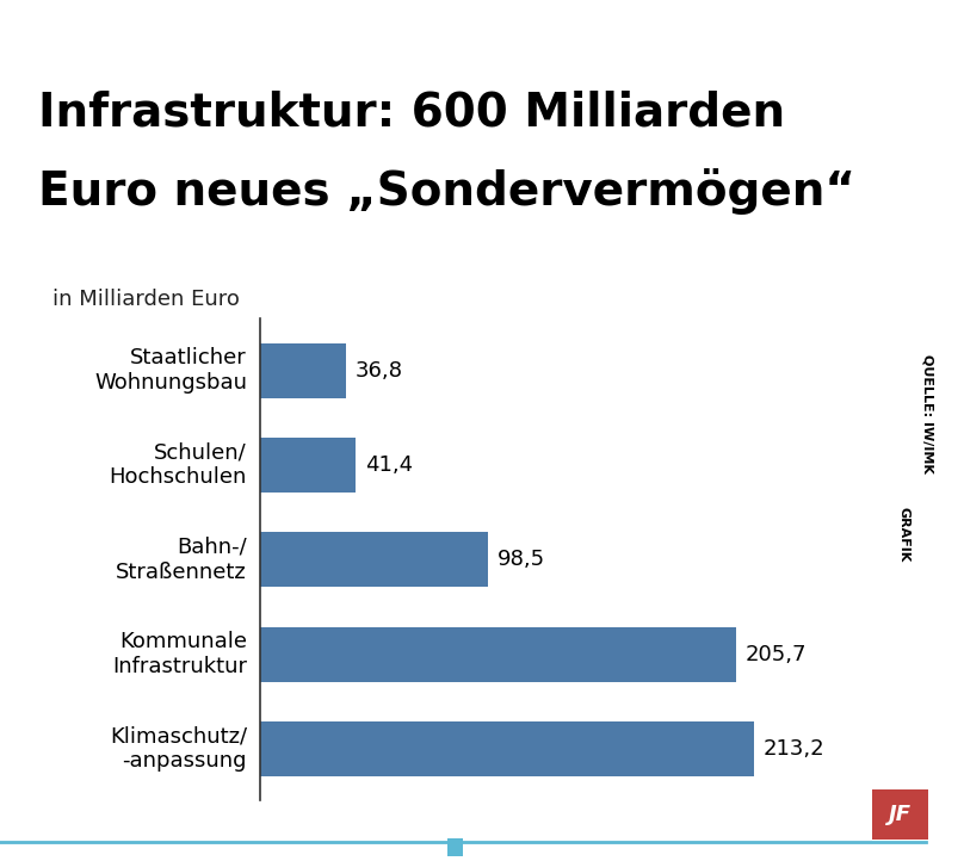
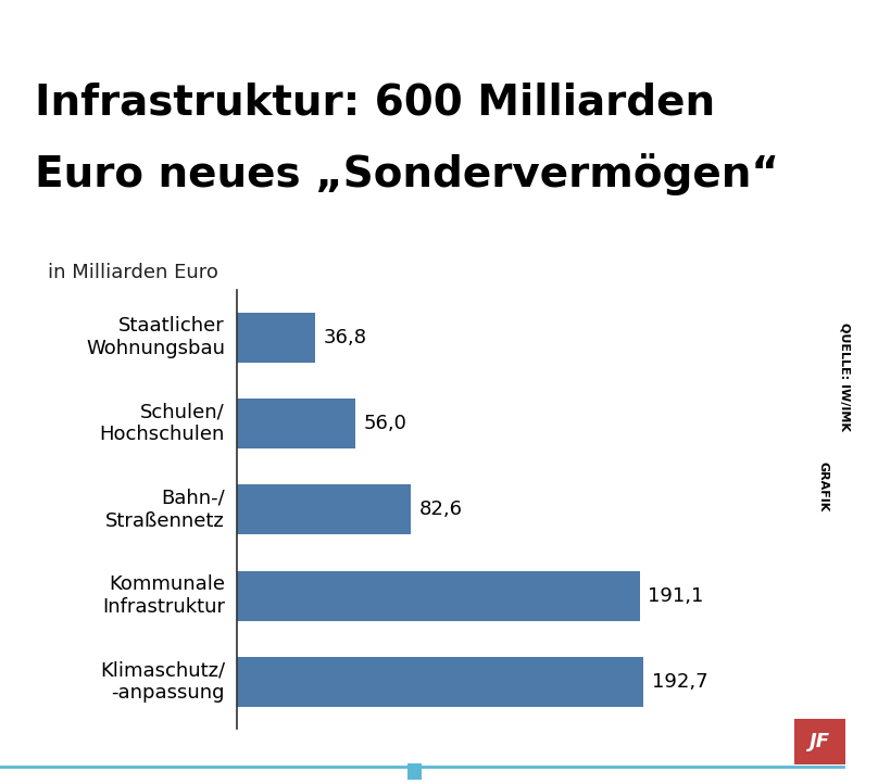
Schulen/ Hochschulen: 41,4 -> 56,0
Bahn-/ Straßennetz: 98,5 -> 82,6
Kommunale Infrastruktur: 205,7 -> 191,1
Klimaschutz/ -anpassung: 213,2 -> 192,7
